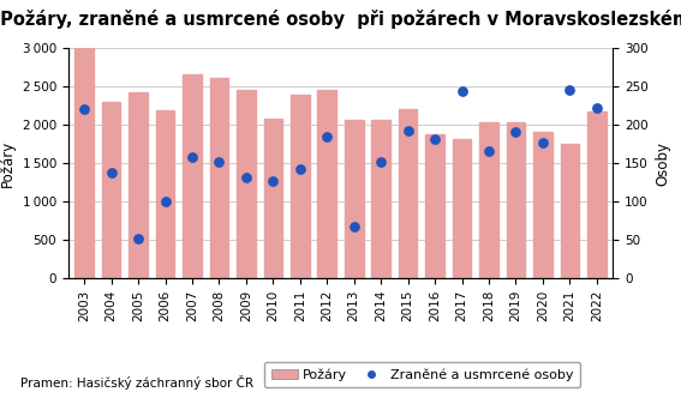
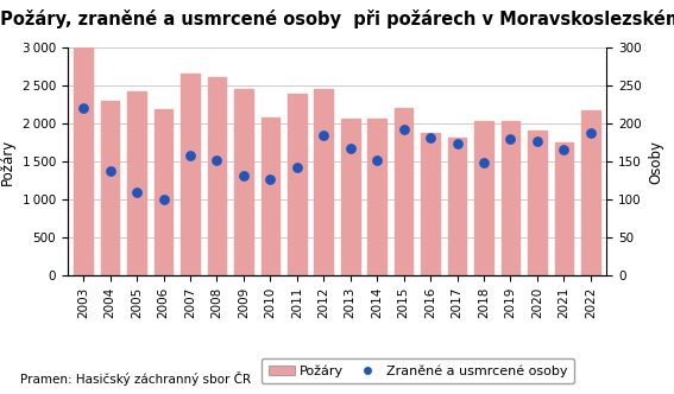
Zraněné a usmrcené osoby/2005: 52 -> 110
Zraněné a usmrcené osoby/2013: 68 -> 167
Zraněné a usmrcené osoby/2017: 244 -> 174
Zraněné a usmrcené osoby/2018: 166 -> 148
Zraněné a usmrcené osoby/2019: 190 -> 180
Zraněné a usmrcené osoby/2021: 246 -> 165
Zraněné a usmrcené osoby/2022: 222 -> 188
